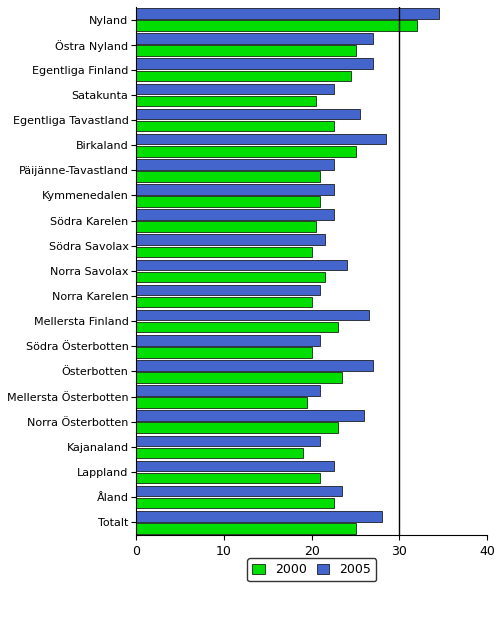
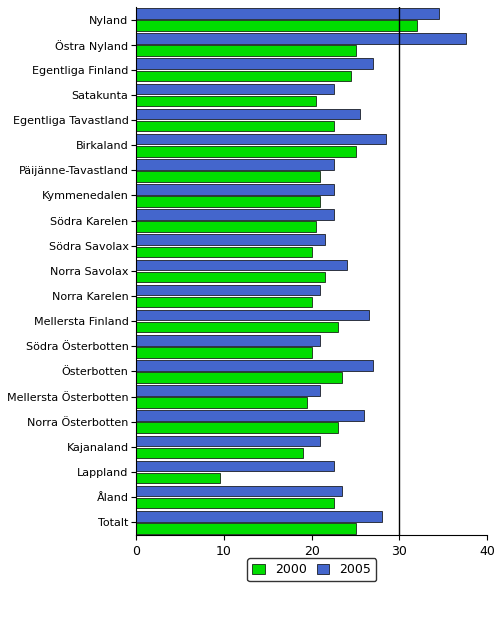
2005/Östra Nyland: 27.0 -> 37.6
2000/Lappland: 21.0 -> 9.6
